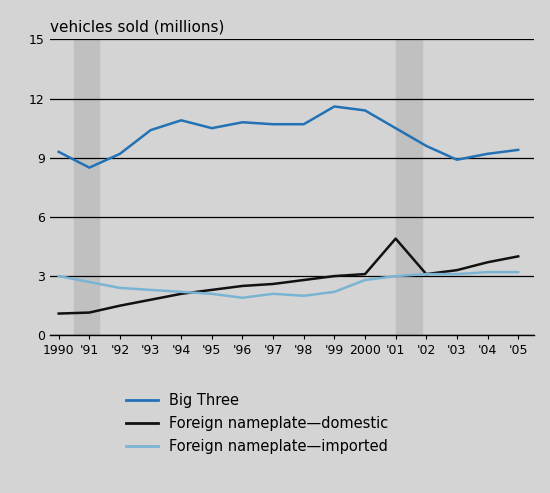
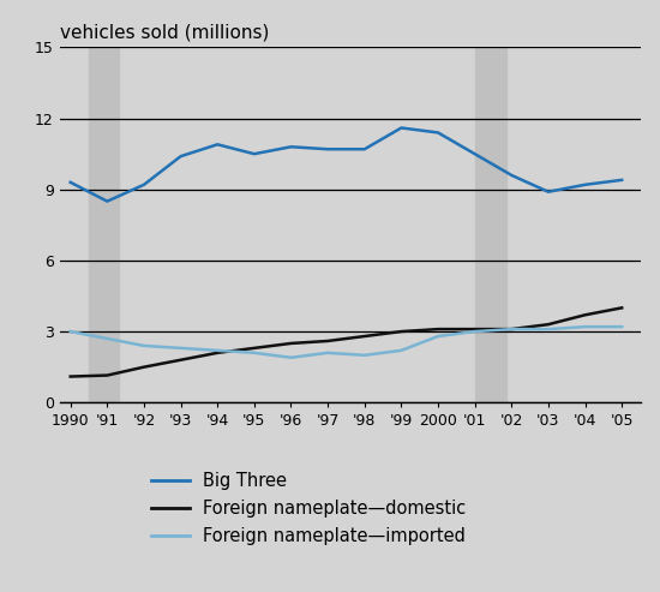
Foreign nameplate—domestic/'01: 4.9 -> 3.1
